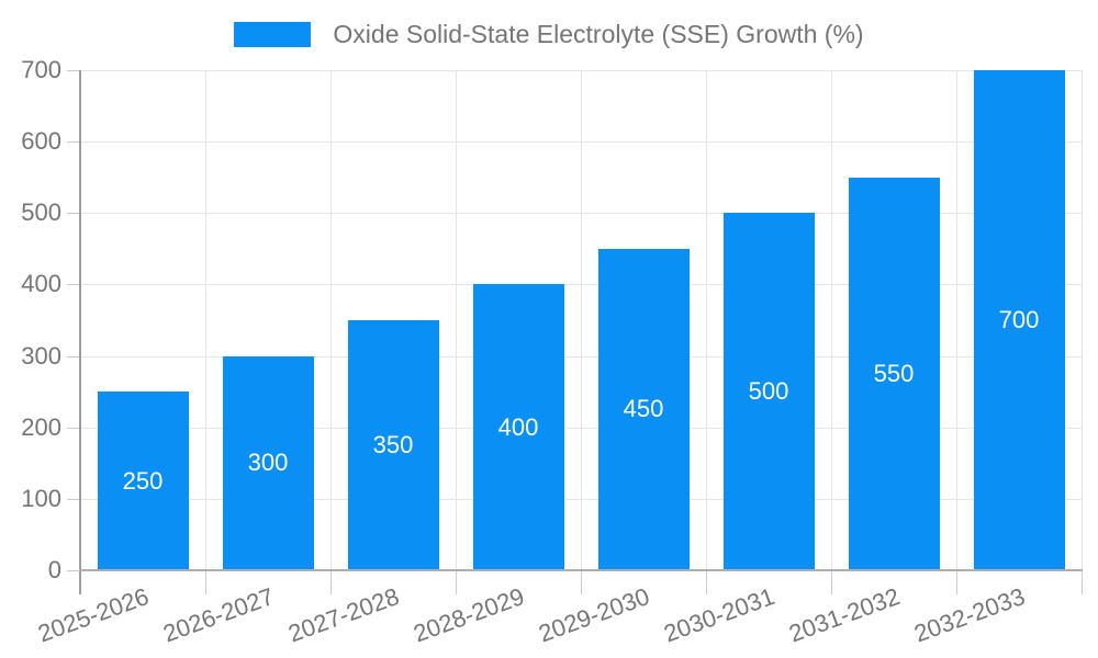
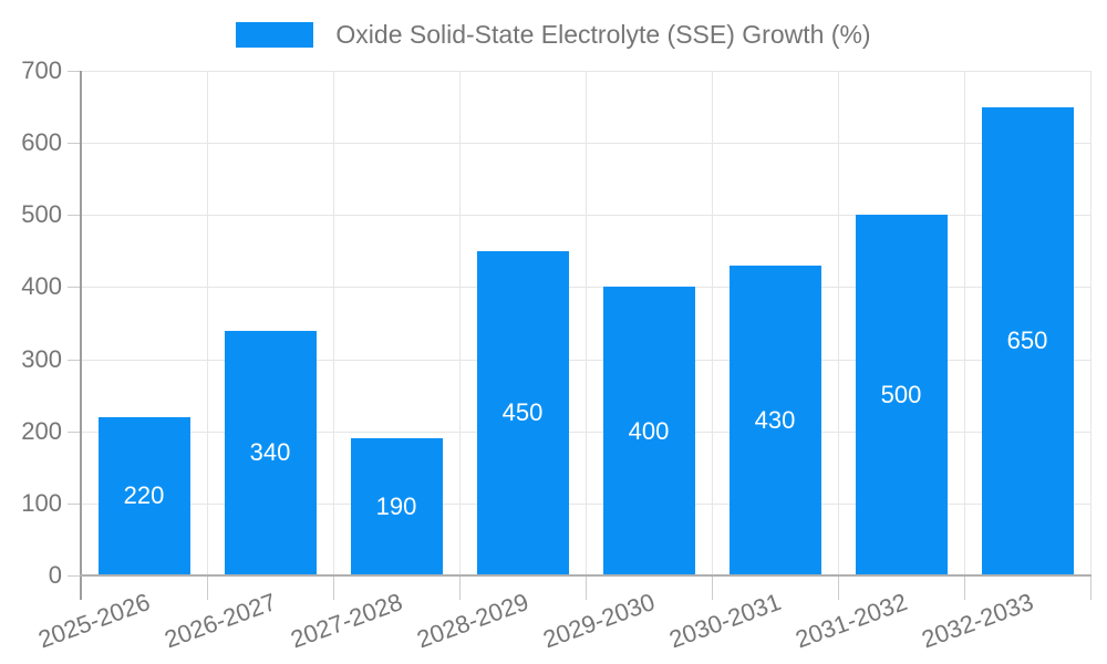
2025-2026: 250 -> 220
2026-2027: 300 -> 340
2027-2028: 350 -> 190
2028-2029: 400 -> 450
2029-2030: 450 -> 400
2030-2031: 500 -> 430
2031-2032: 550 -> 500
2032-2033: 700 -> 650
